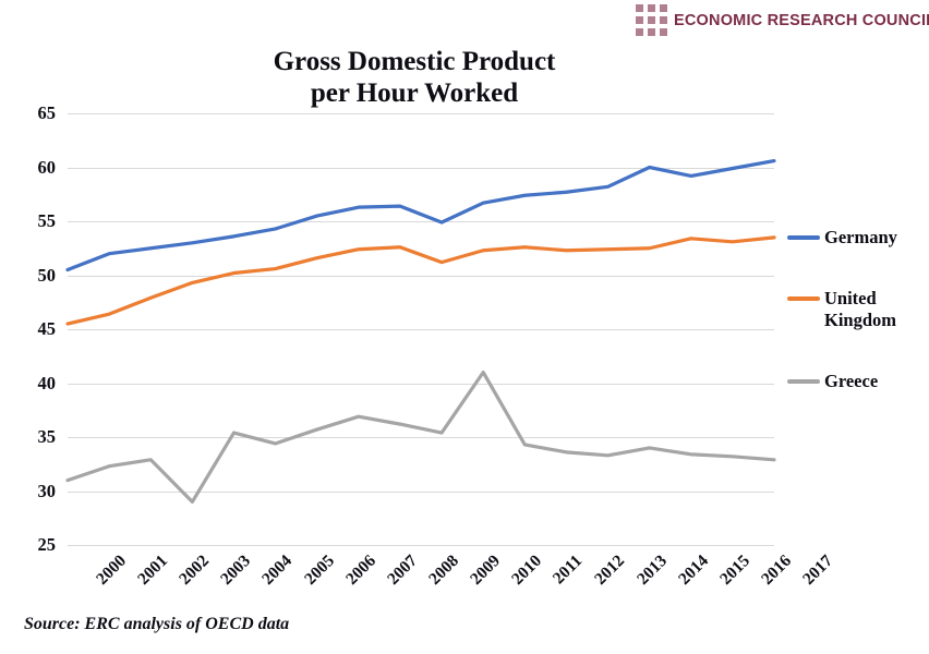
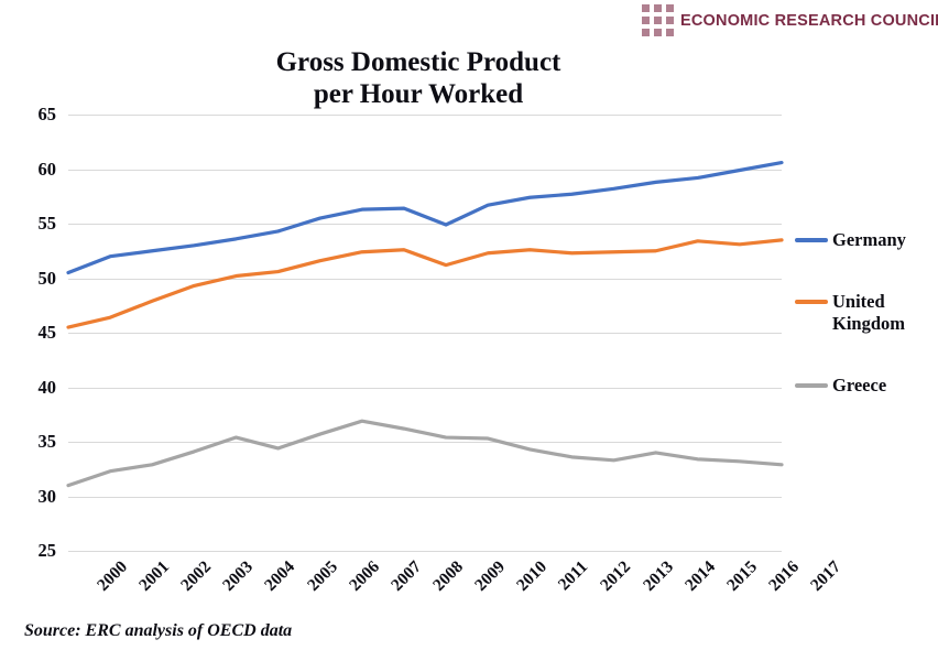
Greece/2003: 29 -> 34
Greece/2010: 41 -> 35
Germany/2014: 60 -> 59
